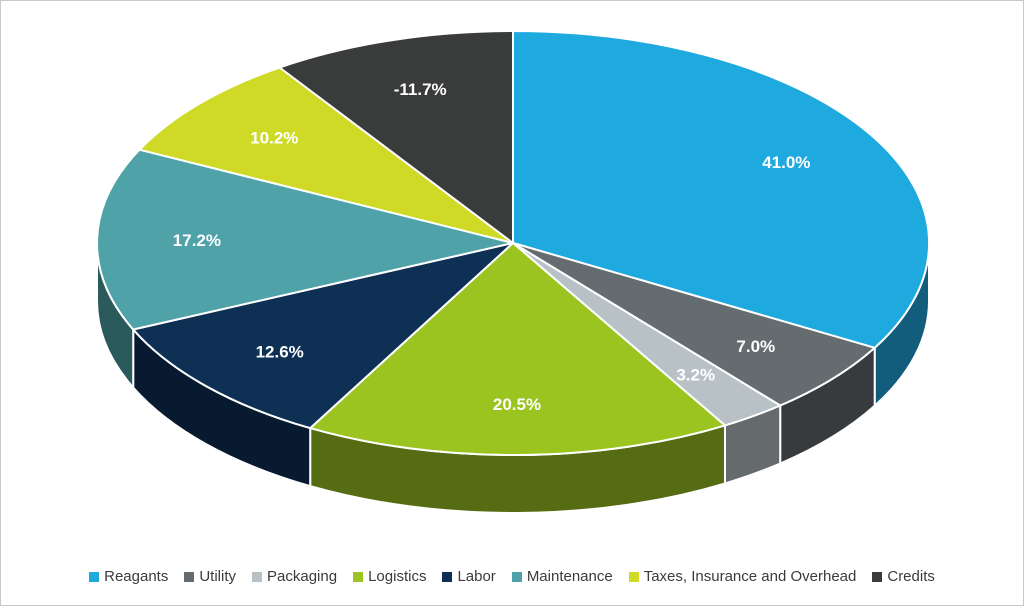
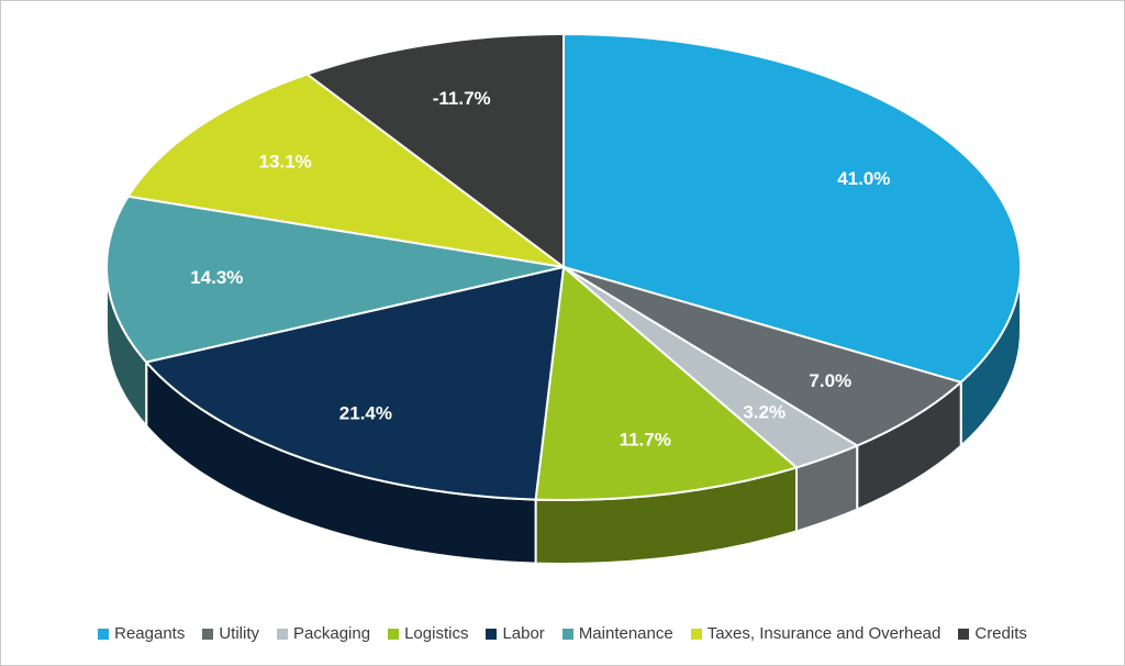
Logistics: 20.5% -> 11.7%
Labor: 12.6% -> 21.4%
Maintenance: 17.2% -> 14.3%
Taxes, Insurance and Overhead: 10.2% -> 13.1%
